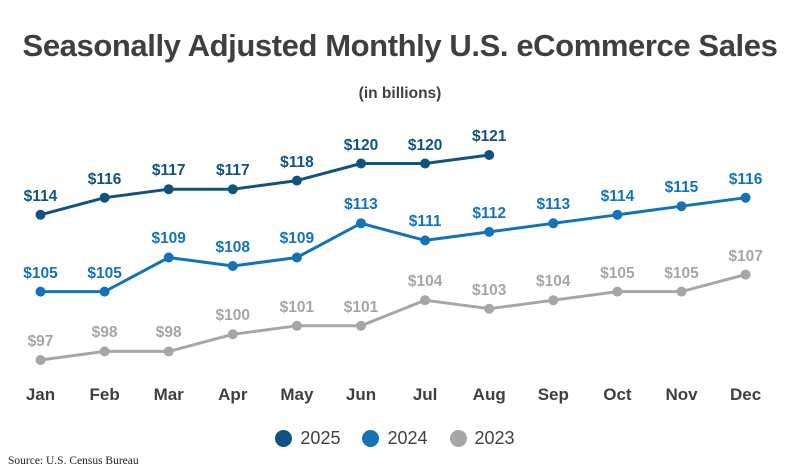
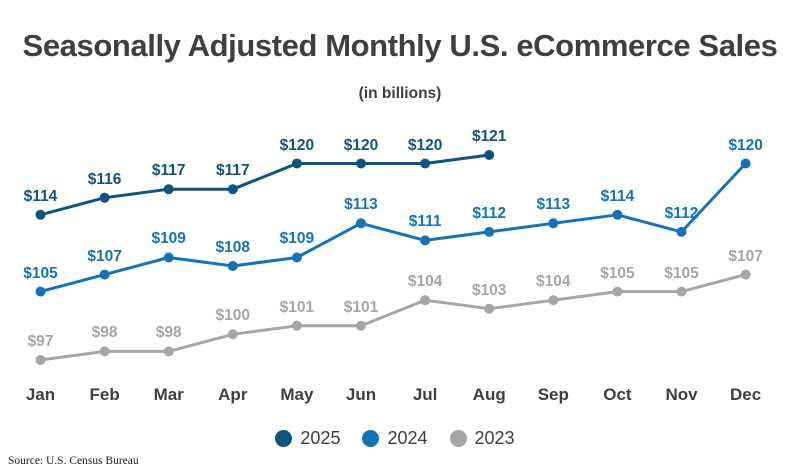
2024/Feb: $105 -> $107
2025/May: $118 -> $120
2024/Nov: $115 -> $112
2024/Dec: $116 -> $120
